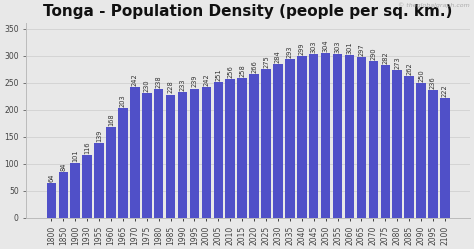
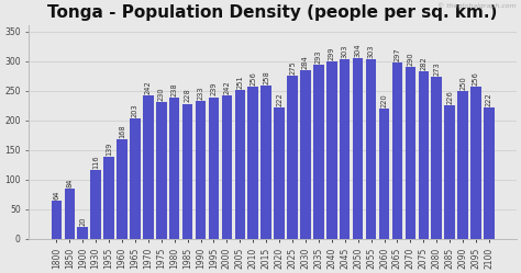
1900: 101 -> 20
2020: 266 -> 222
2060: 301 -> 220
2085: 262 -> 226
2095: 236 -> 256
